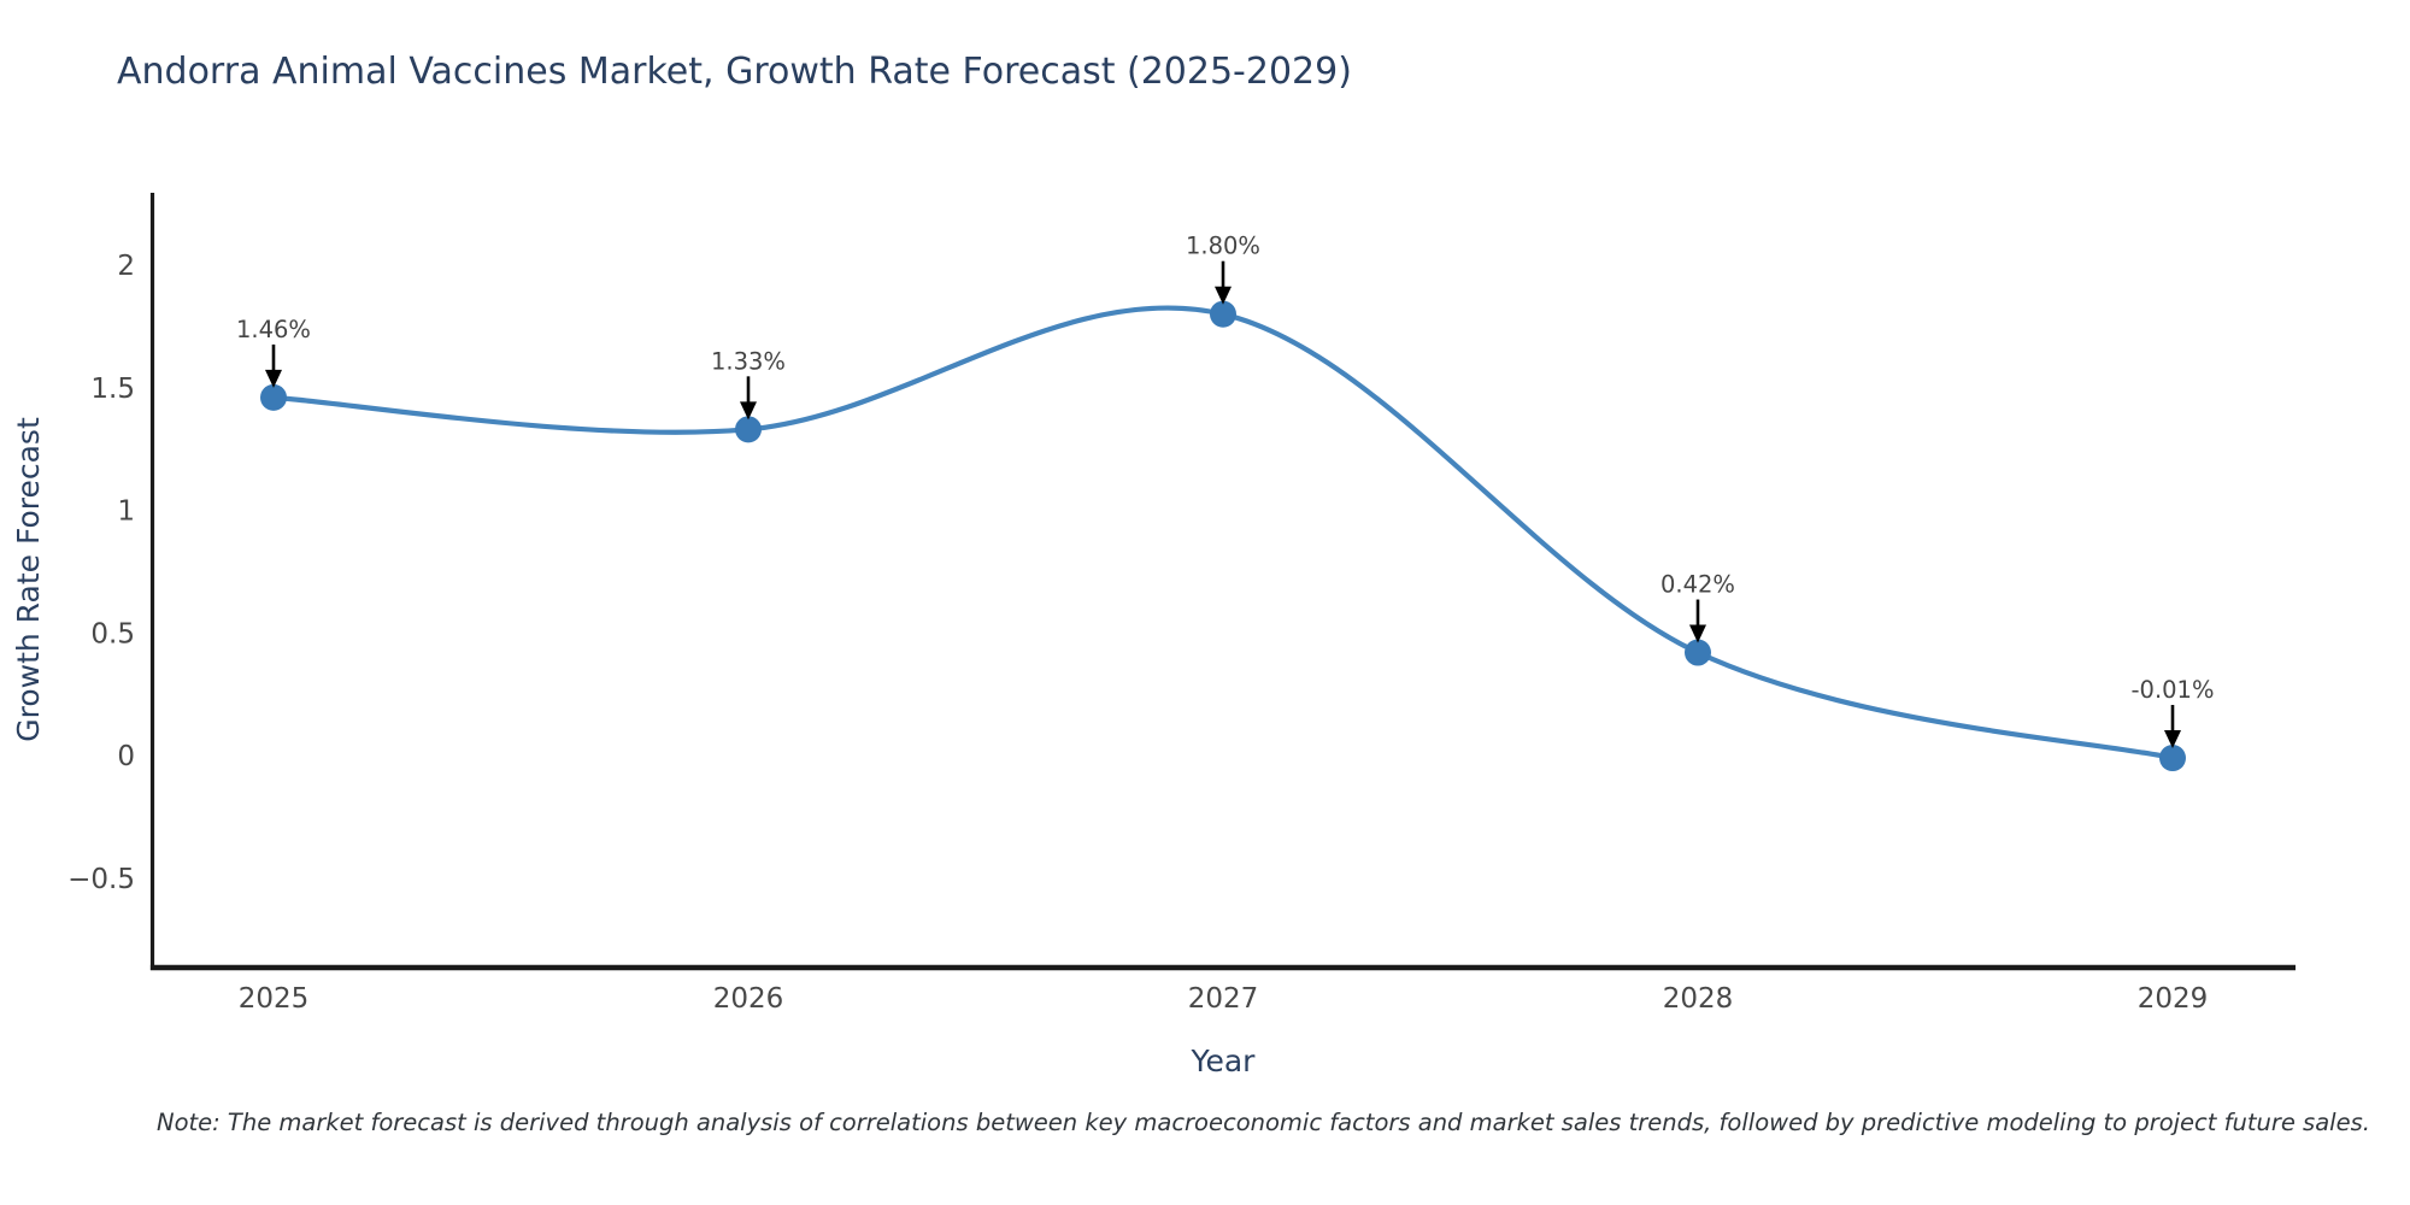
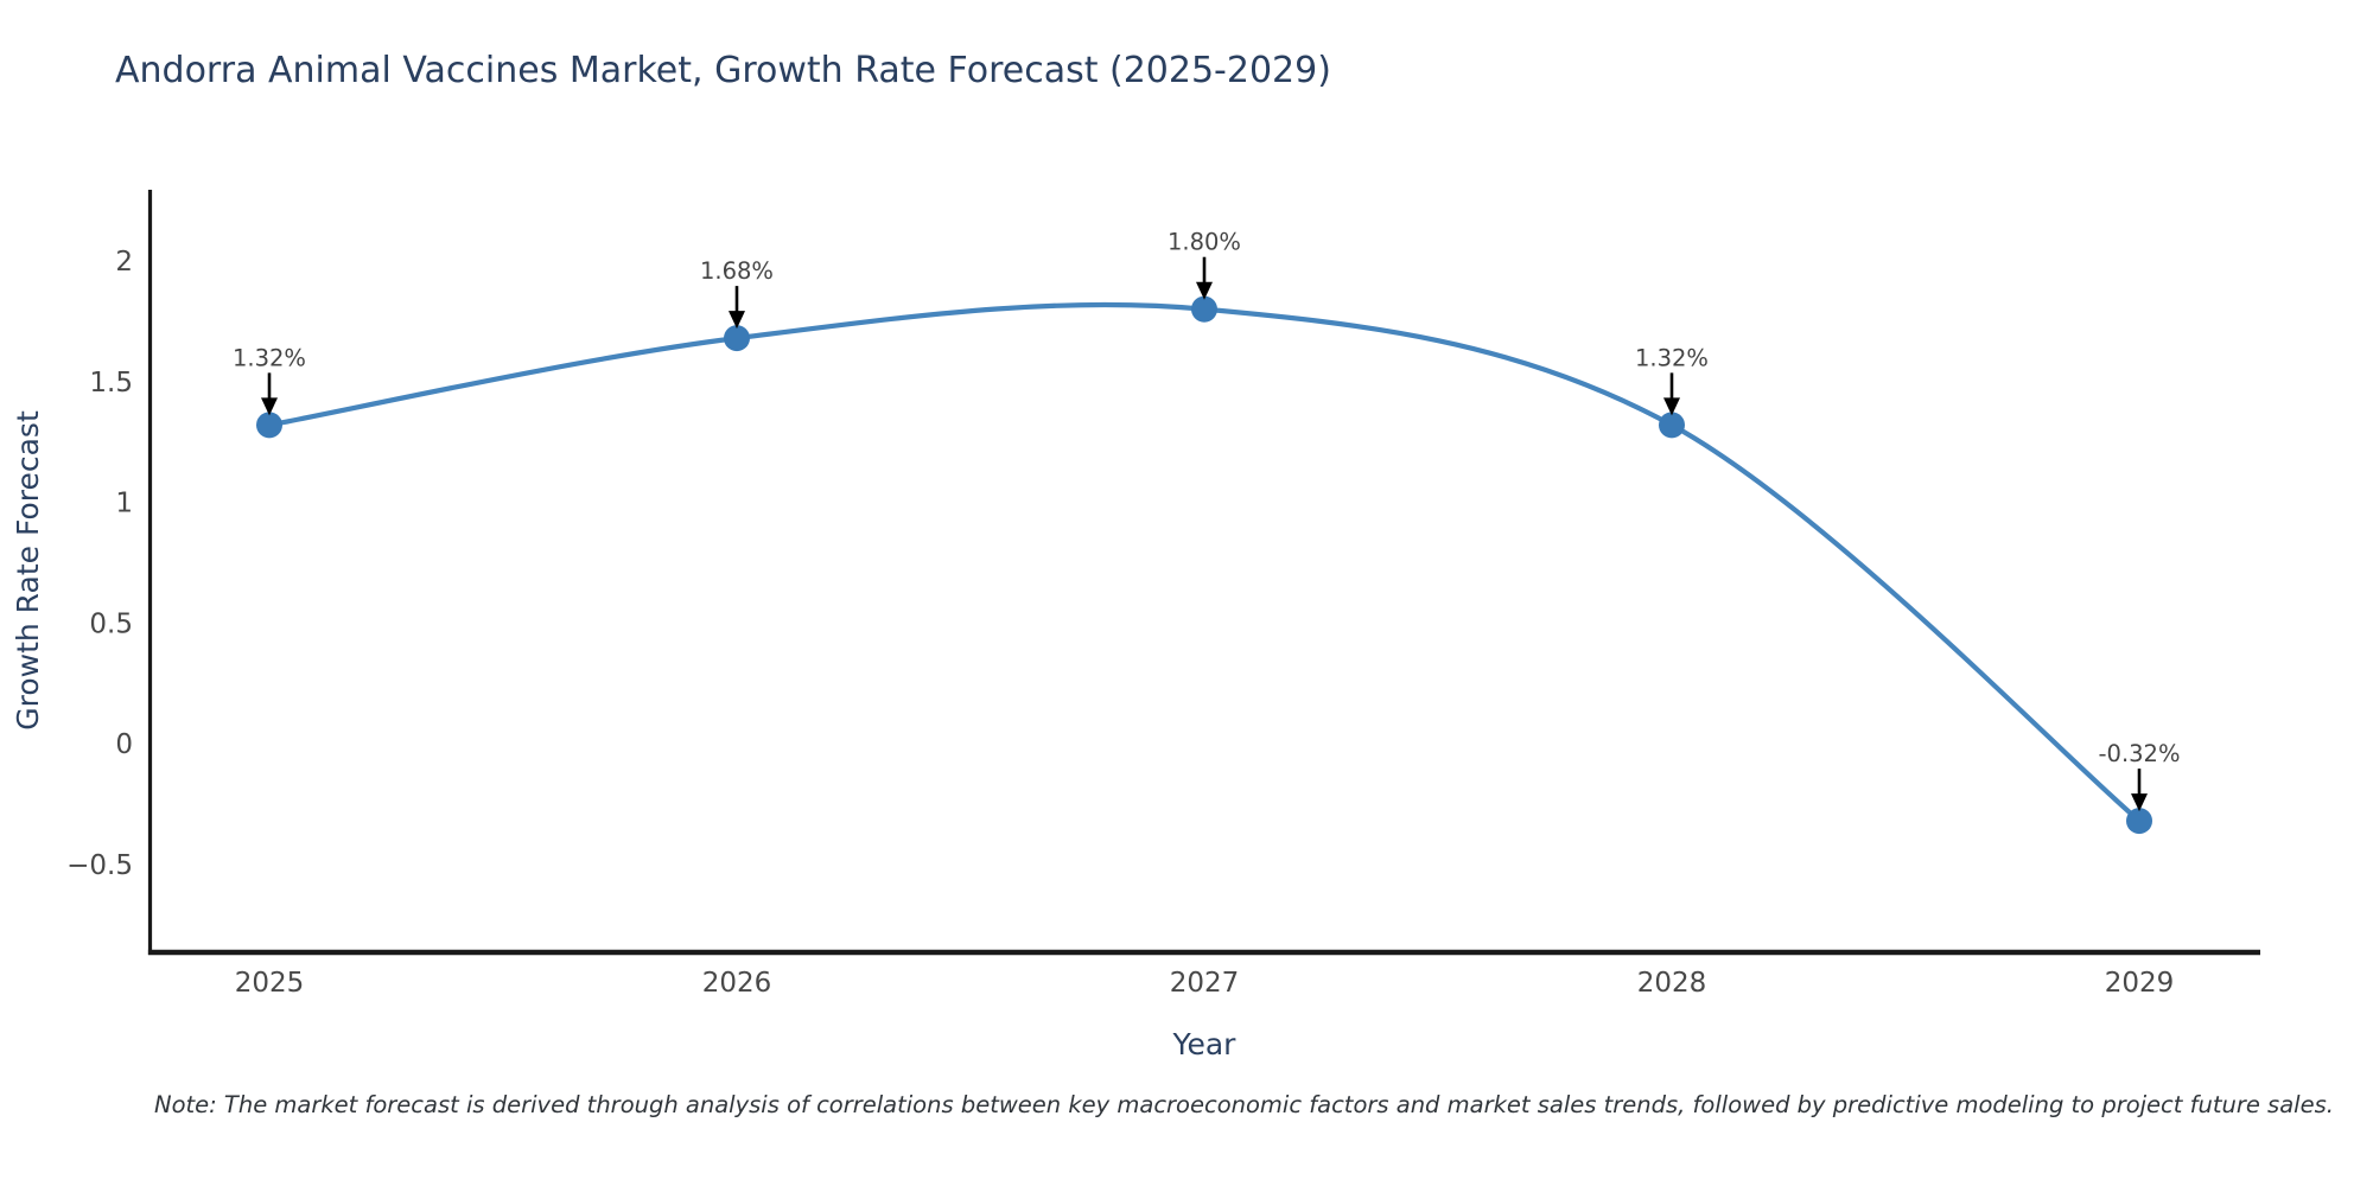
2025: 1.46% -> 1.32%
2026: 1.33% -> 1.68%
2028: 0.42% -> 1.32%
2029: -0.01% -> -0.32%
